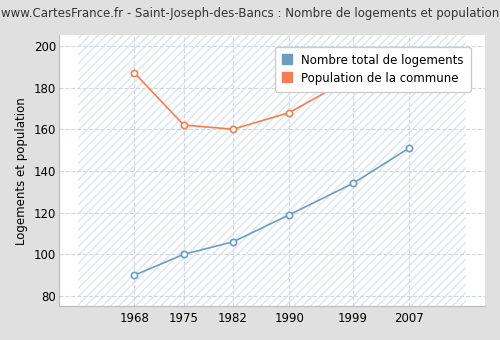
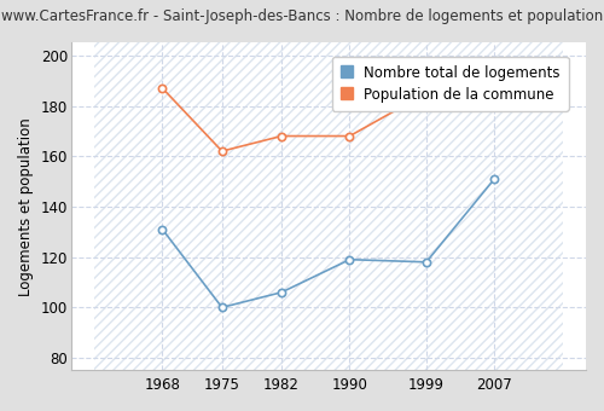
Nombre total de logements/1968: 90 -> 131
Population de la commune/1982: 160 -> 168
Nombre total de logements/1999: 134 -> 118
